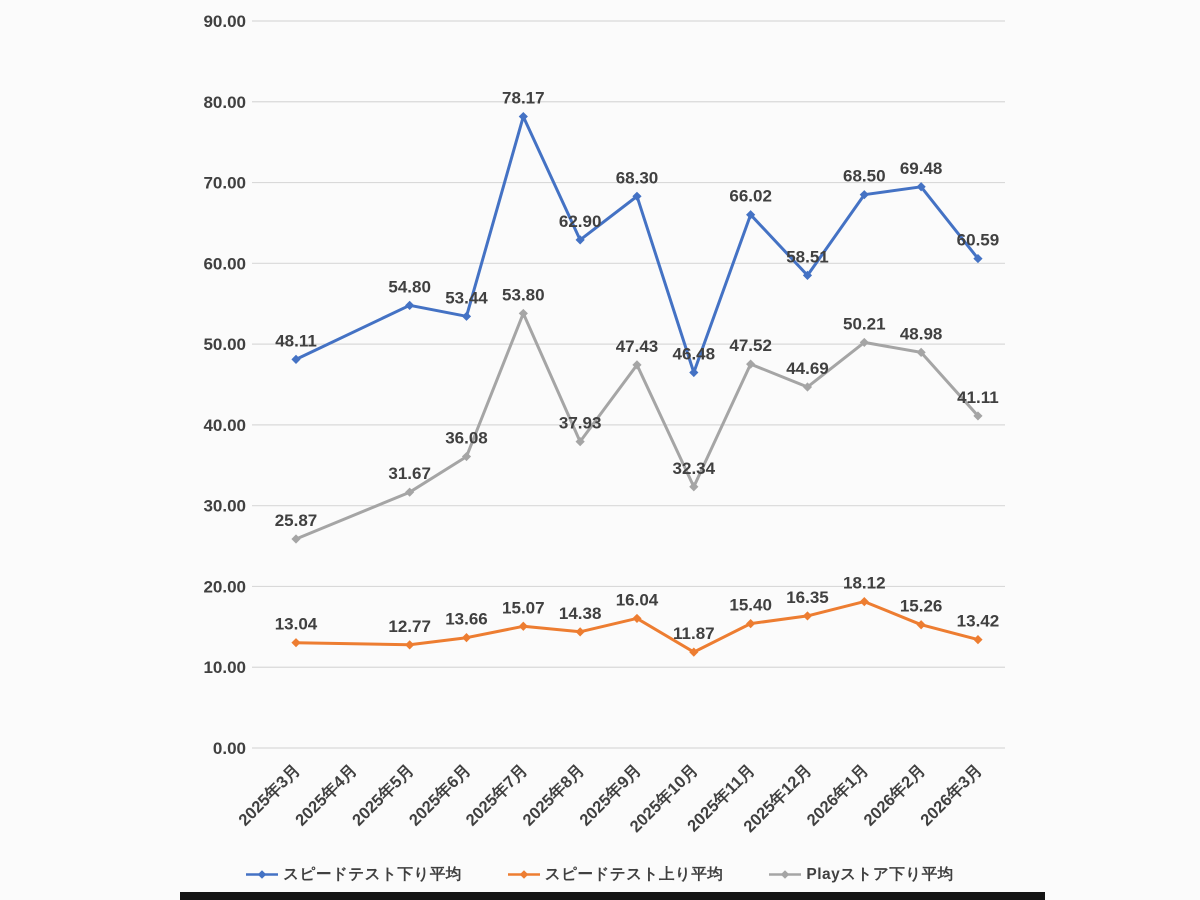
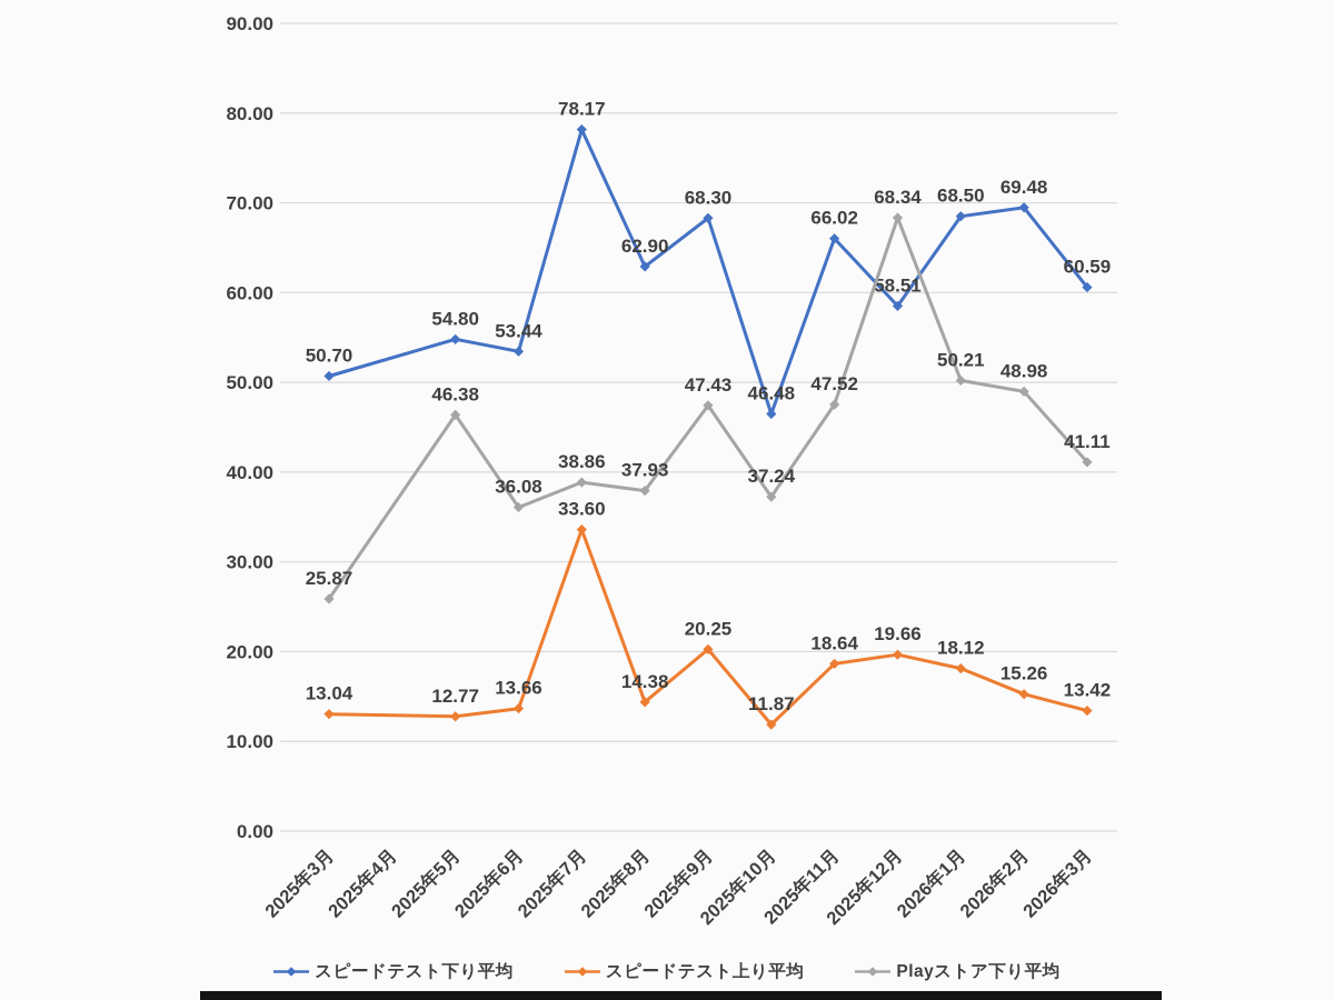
スピードテスト下り平均/2025年3月: 48.11 -> 50.70
Playストア下り平均/2025年5月: 31.67 -> 46.38
スピードテスト上り平均/2025年7月: 15.07 -> 33.60
Playストア下り平均/2025年7月: 53.80 -> 38.86
スピードテスト上り平均/2025年9月: 16.04 -> 20.25
Playストア下り平均/2025年10月: 32.34 -> 37.24
スピードテスト上り平均/2025年11月: 15.40 -> 18.64
スピードテスト上り平均/2025年12月: 16.35 -> 19.66
Playストア下り平均/2025年12月: 44.69 -> 68.34
